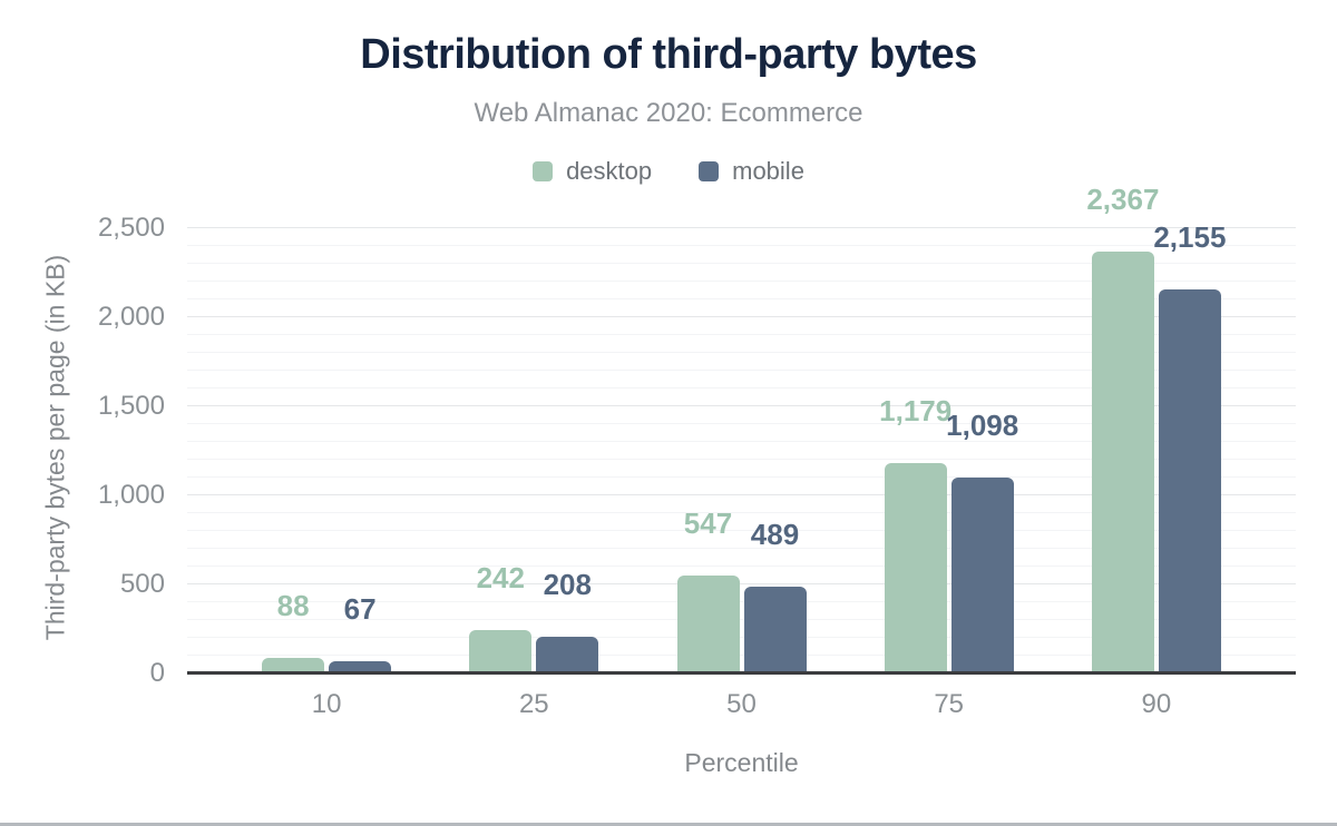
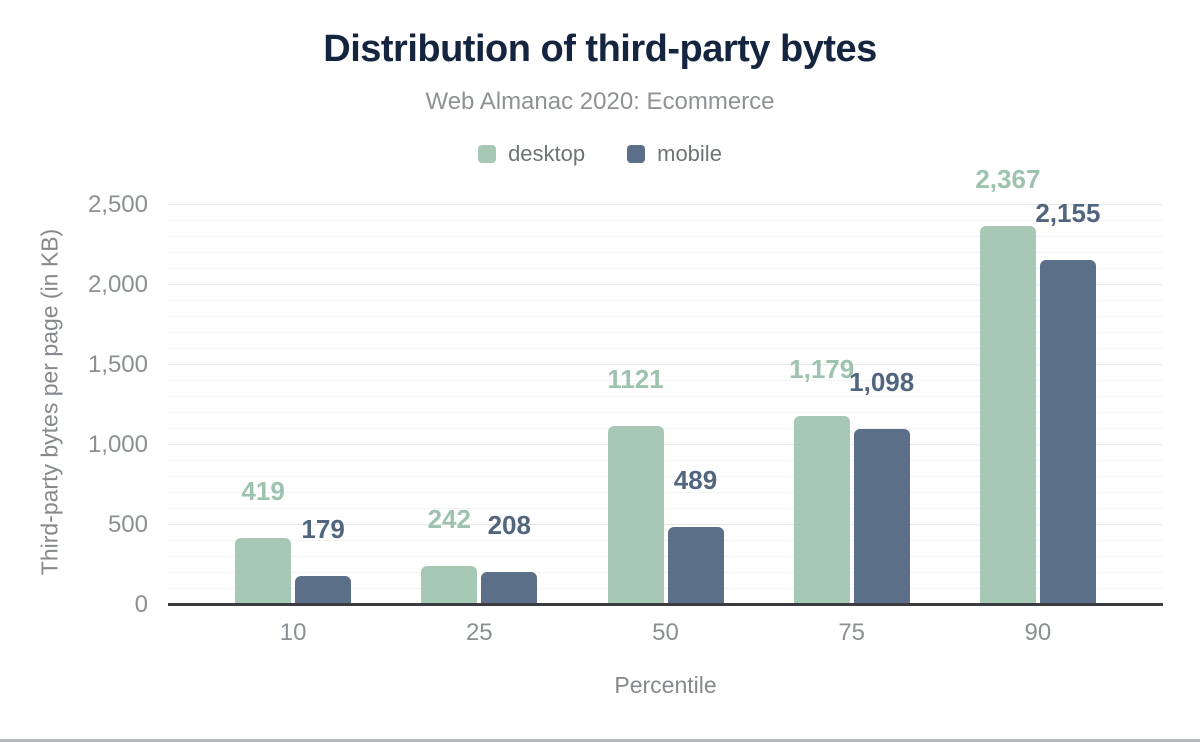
desktop/10: 88 -> 419
mobile/10: 67 -> 179
desktop/50: 547 -> 1121
